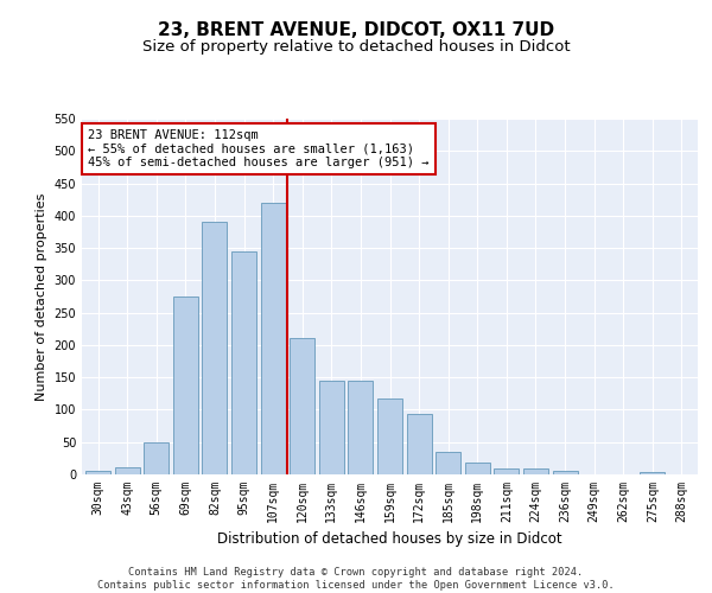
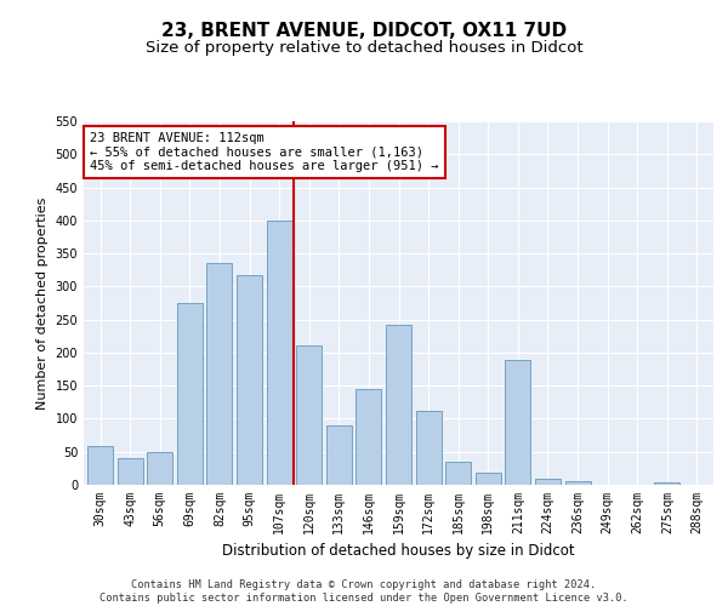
30sqm: 5 -> 58
43sqm: 11 -> 40
82sqm: 390 -> 336
95sqm: 345 -> 318
107sqm: 420 -> 400
133sqm: 145 -> 90
159sqm: 117 -> 242
172sqm: 93 -> 112
211sqm: 9 -> 188
